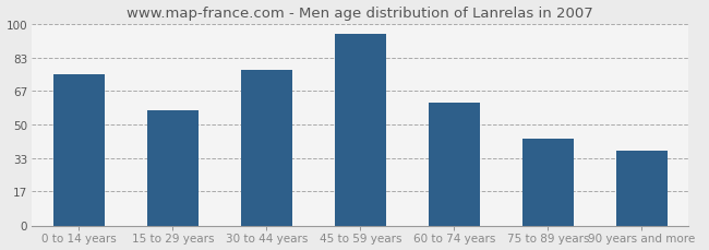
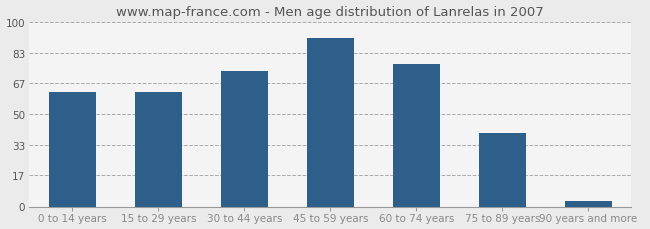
0 to 14 years: 75 -> 62
15 to 29 years: 57 -> 62
30 to 44 years: 77 -> 73
45 to 59 years: 95 -> 91
60 to 74 years: 61 -> 77
75 to 89 years: 43 -> 40
90 years and more: 37 -> 3
